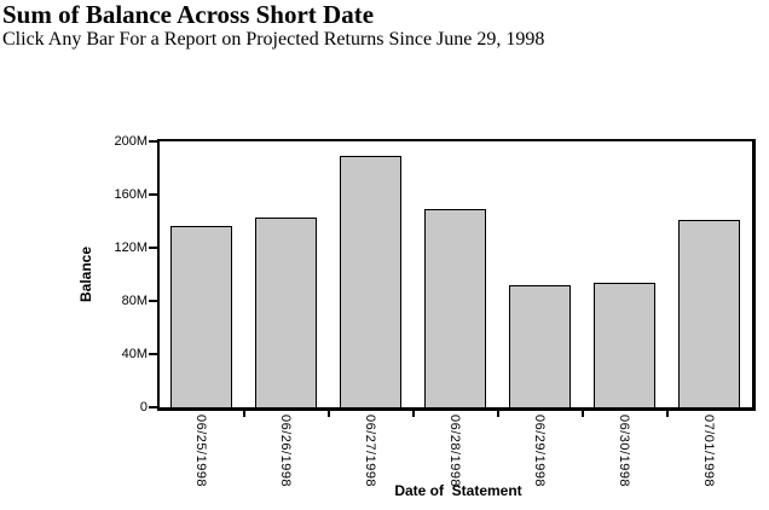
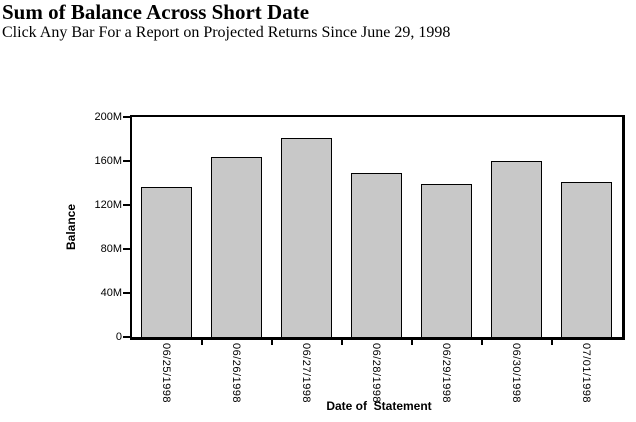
06/26/1998: 143M -> 164M
06/27/1998: 189M -> 181M
06/29/1998: 92M -> 139M
06/30/1998: 94M -> 160M
